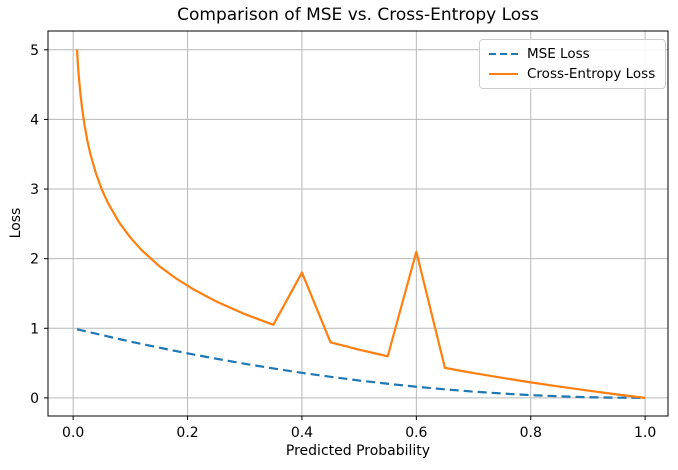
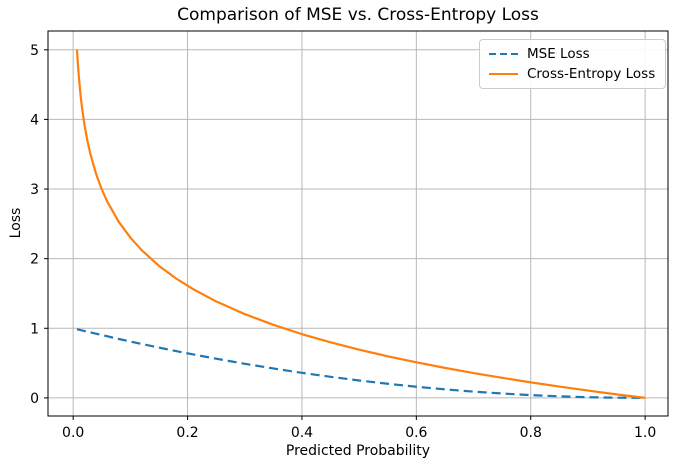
Cross-Entropy Loss/0.4: 1.8 -> 0.9
Cross-Entropy Loss/0.6: 2.1 -> 0.5
